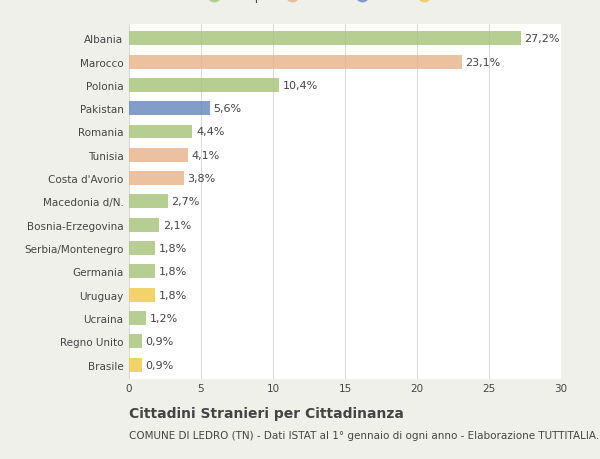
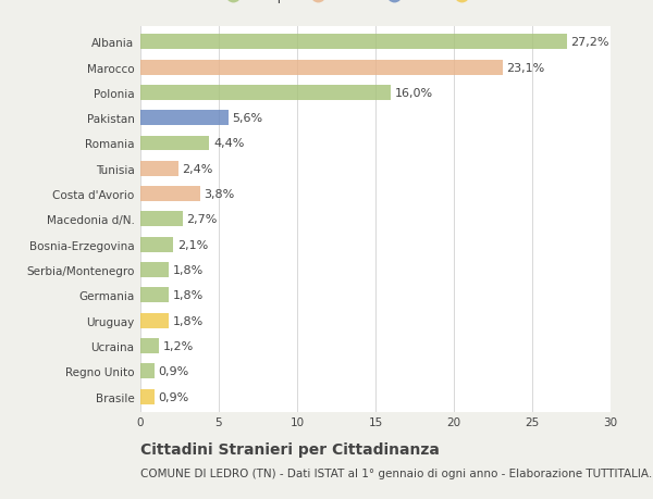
Polonia: 10,4% -> 16,0%
Tunisia: 4,1% -> 2,4%
